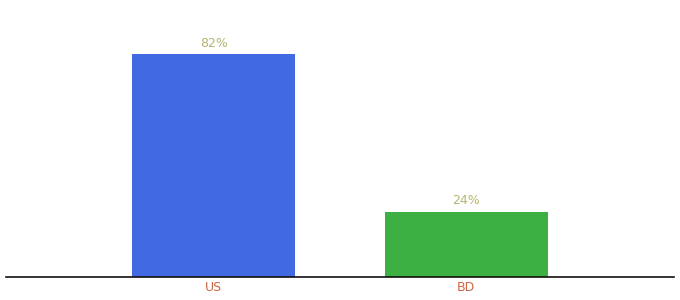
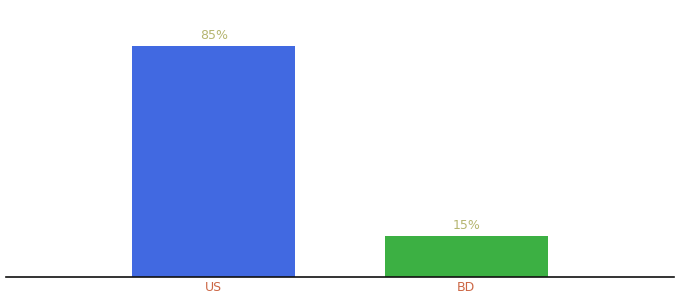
US: 82% -> 85%
BD: 24% -> 15%
